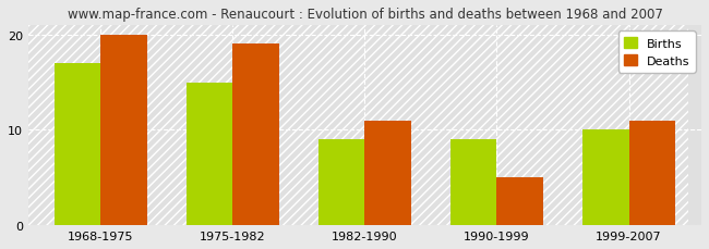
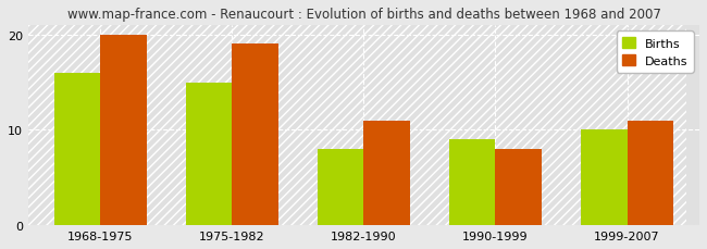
Births/1968-1975: 17 -> 16
Births/1982-1990: 9 -> 8
Deaths/1990-1999: 5 -> 8
